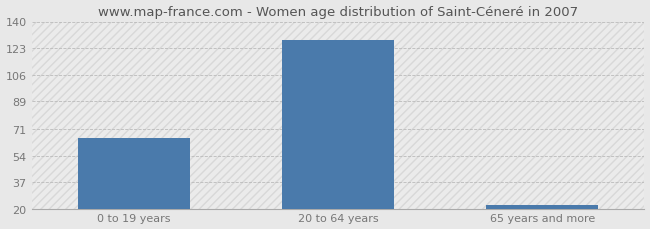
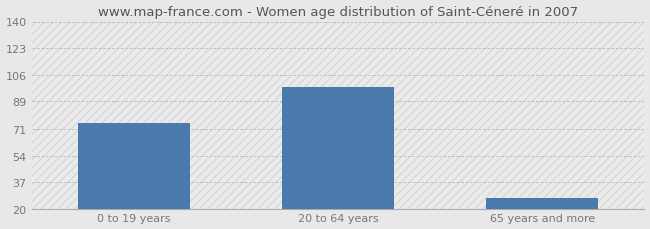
0 to 19 years: 65 -> 75
20 to 64 years: 128 -> 98
65 years and more: 22 -> 27
